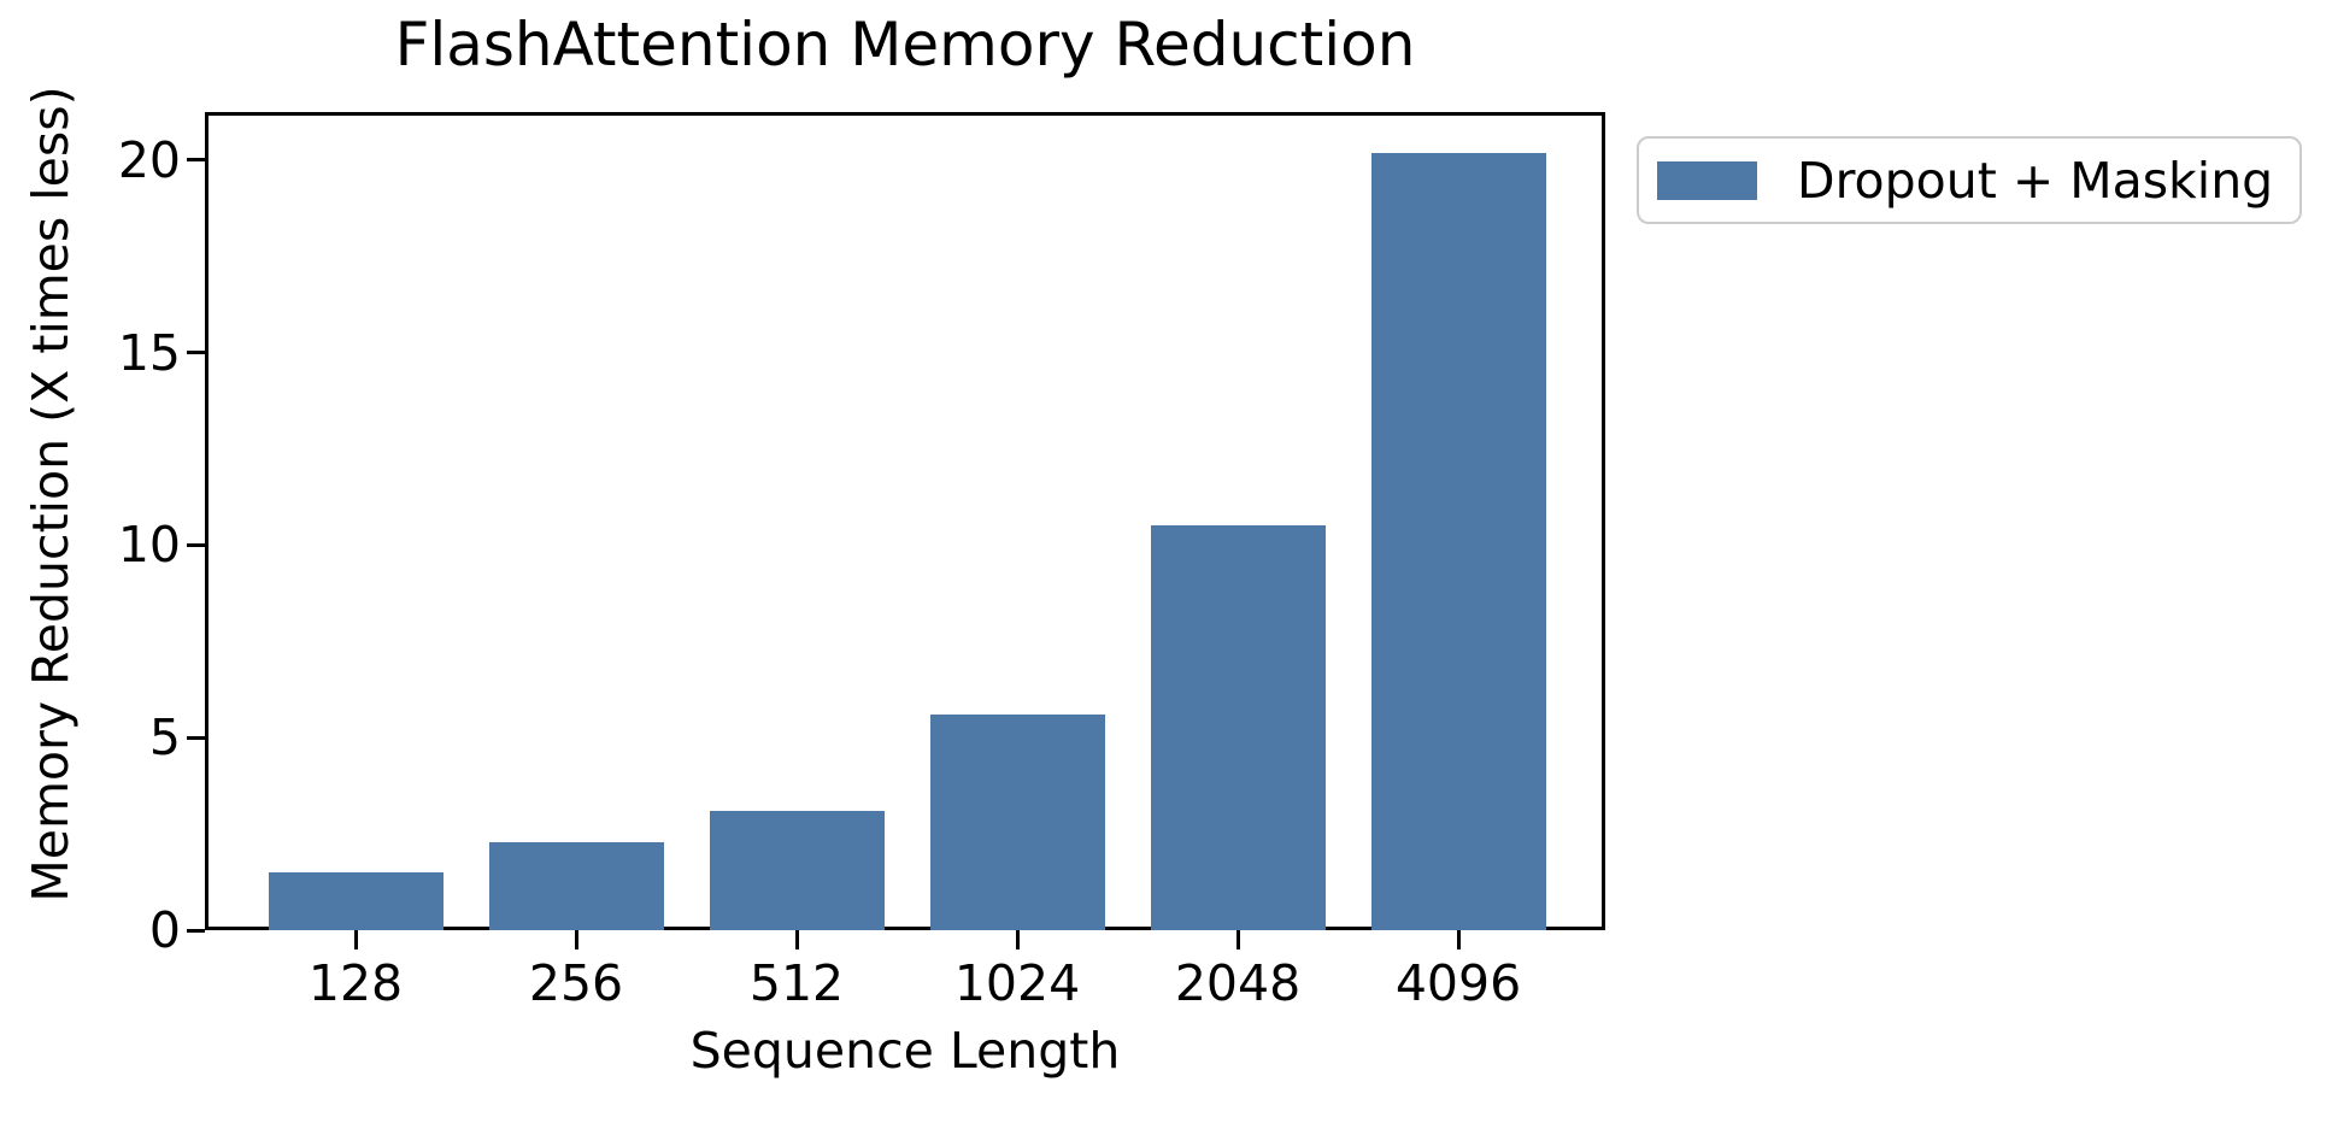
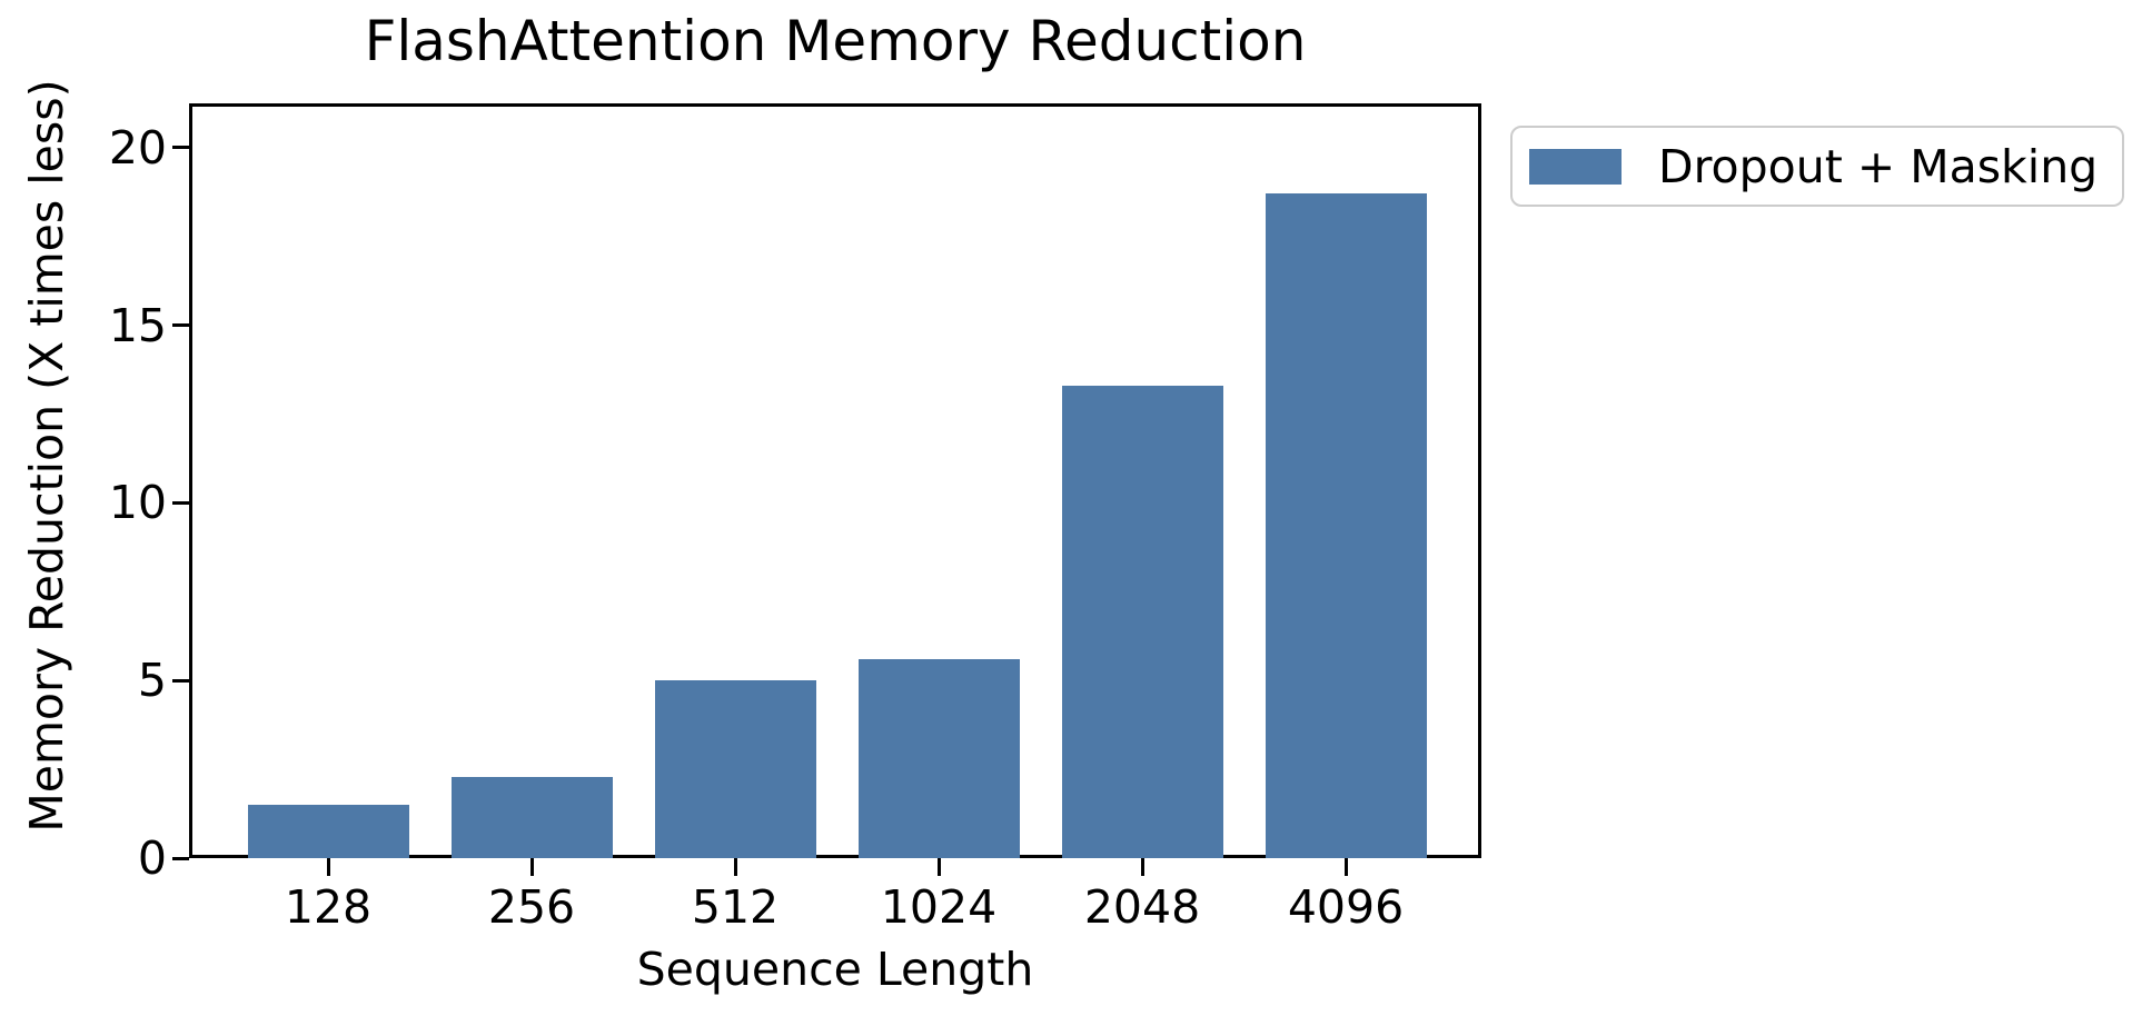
512: 3.1 -> 5.0
2048: 10.5 -> 13.3
4096: 20.2 -> 18.7
